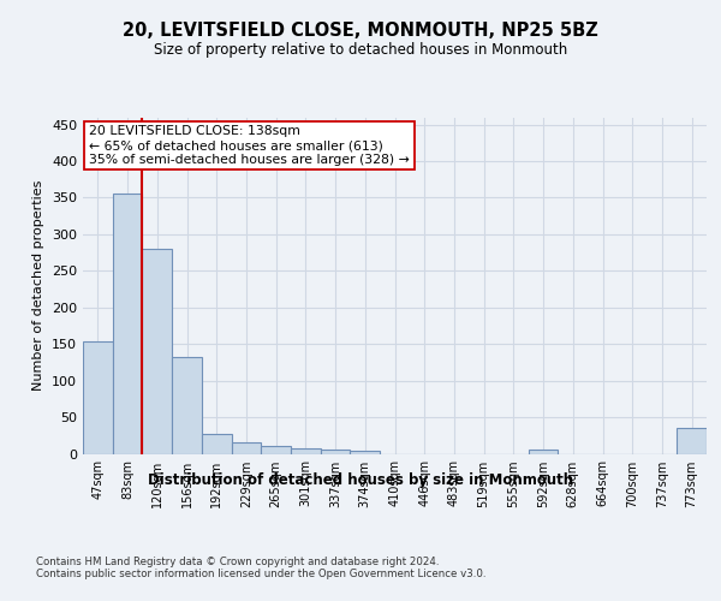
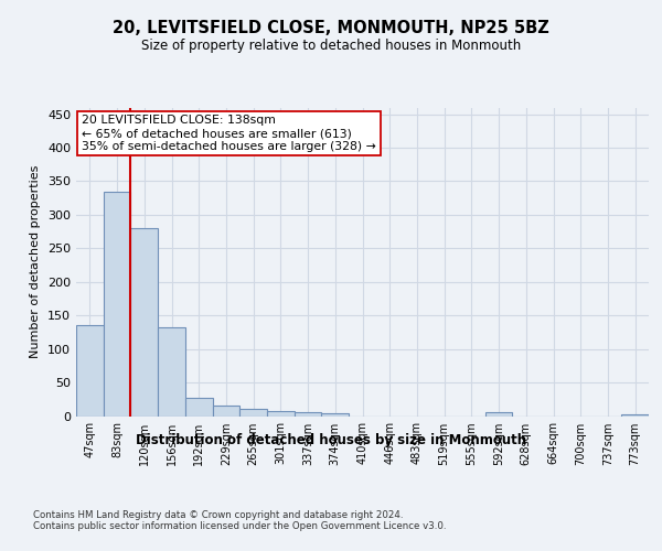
47sqm: 154 -> 135
83sqm: 356 -> 335
773sqm: 36 -> 3
